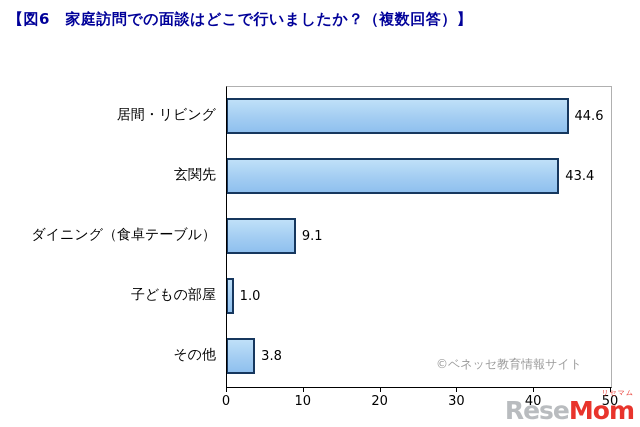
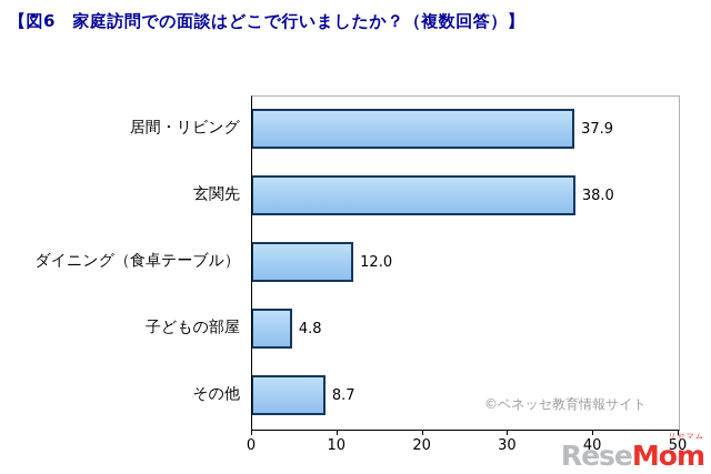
居間・リビング: 44.6 -> 37.9
玄関先: 43.4 -> 38.0
ダイニング（食卓テーブル）: 9.1 -> 12.0
子どもの部屋: 1.0 -> 4.8
その他: 3.8 -> 8.7
